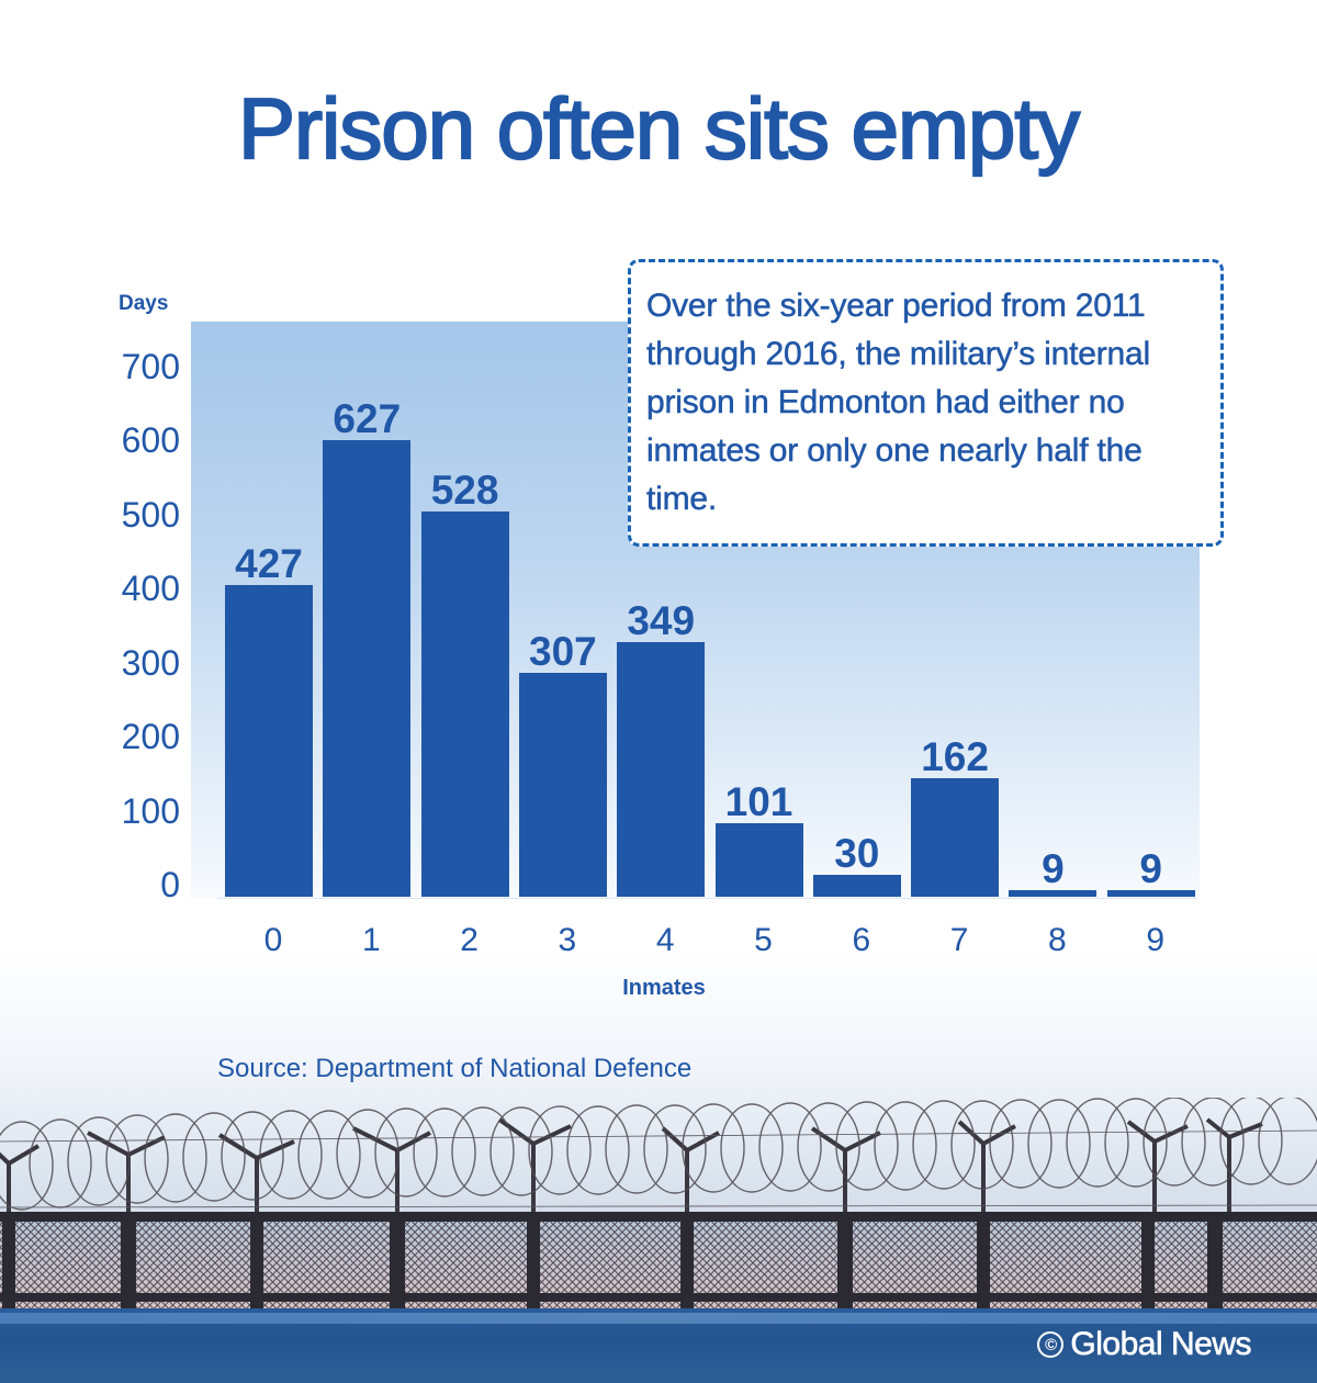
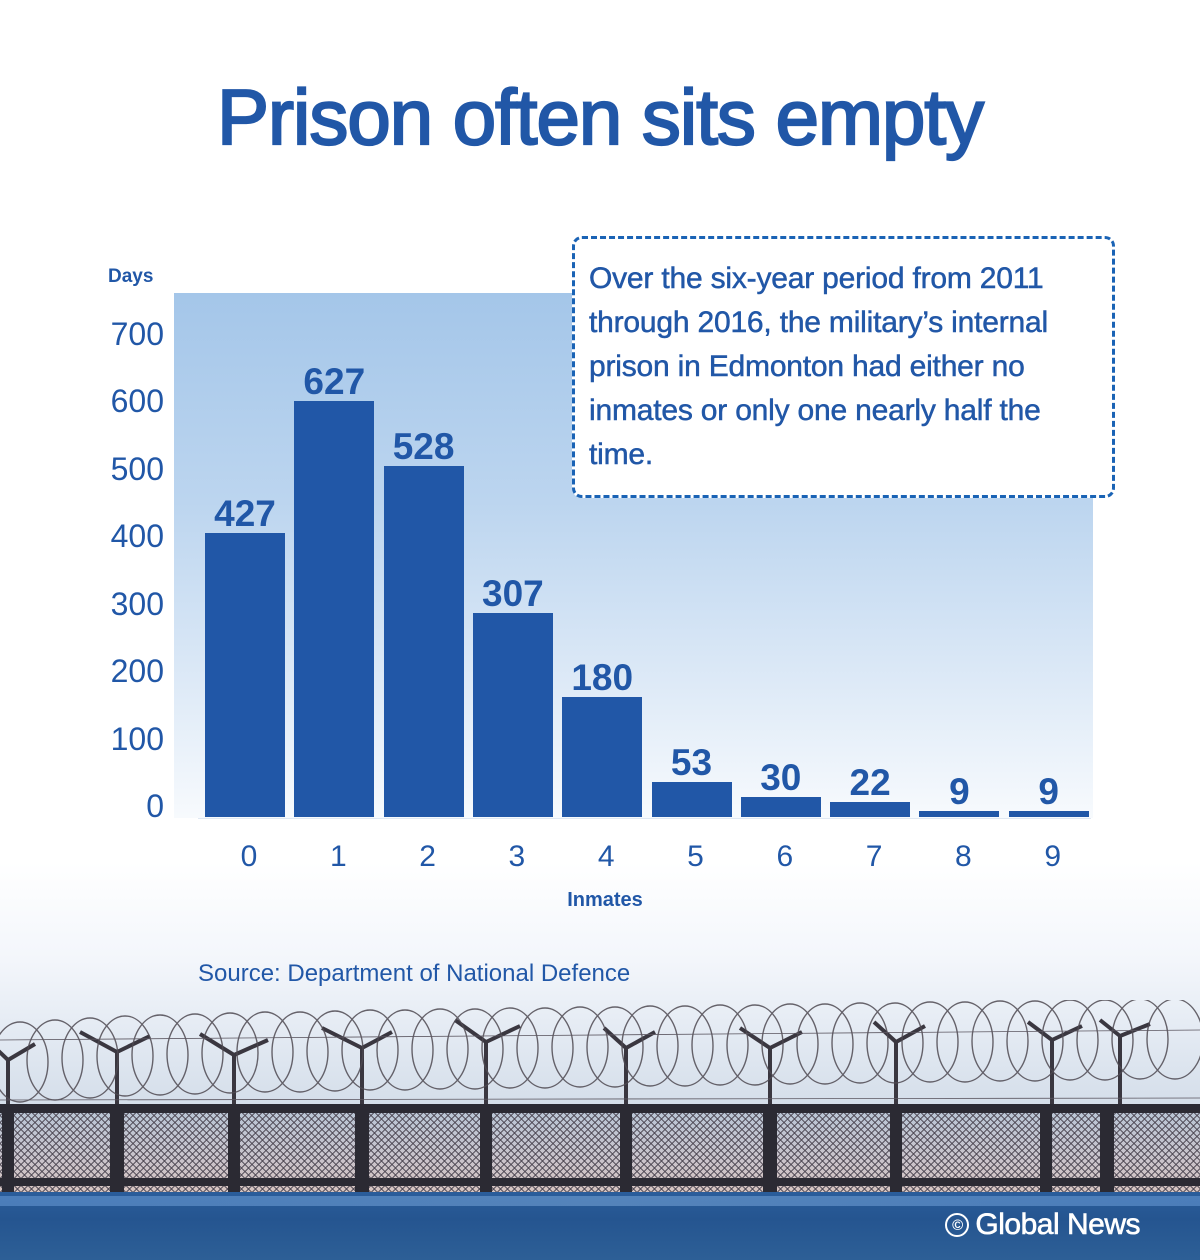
4: 349 -> 180
5: 101 -> 53
7: 162 -> 22
